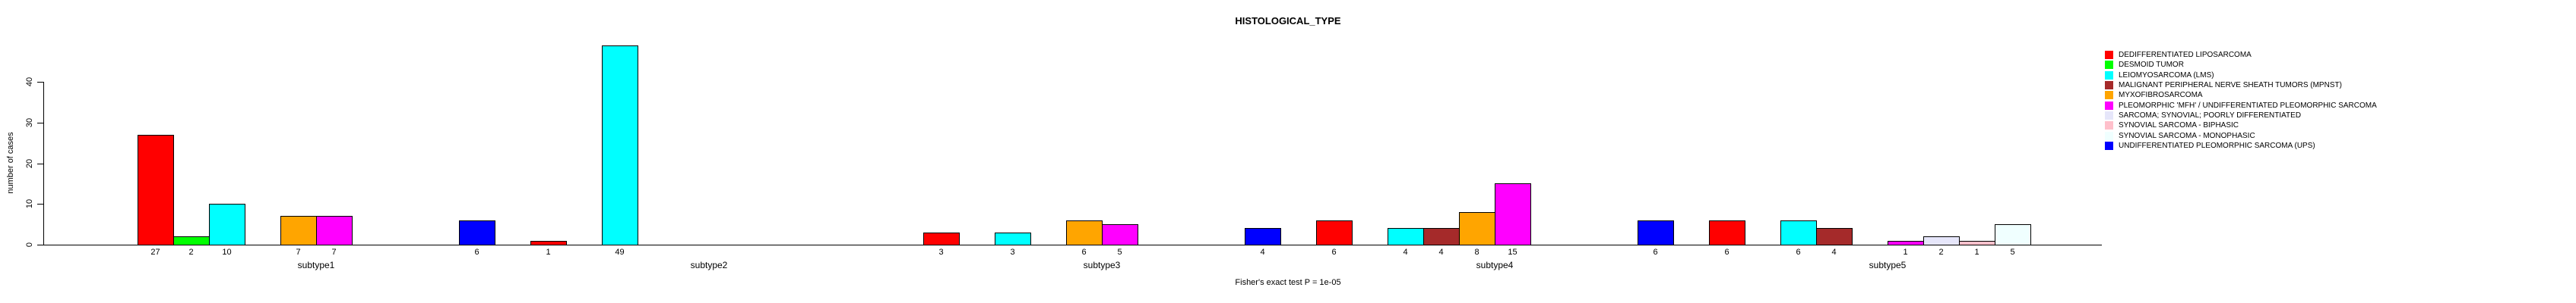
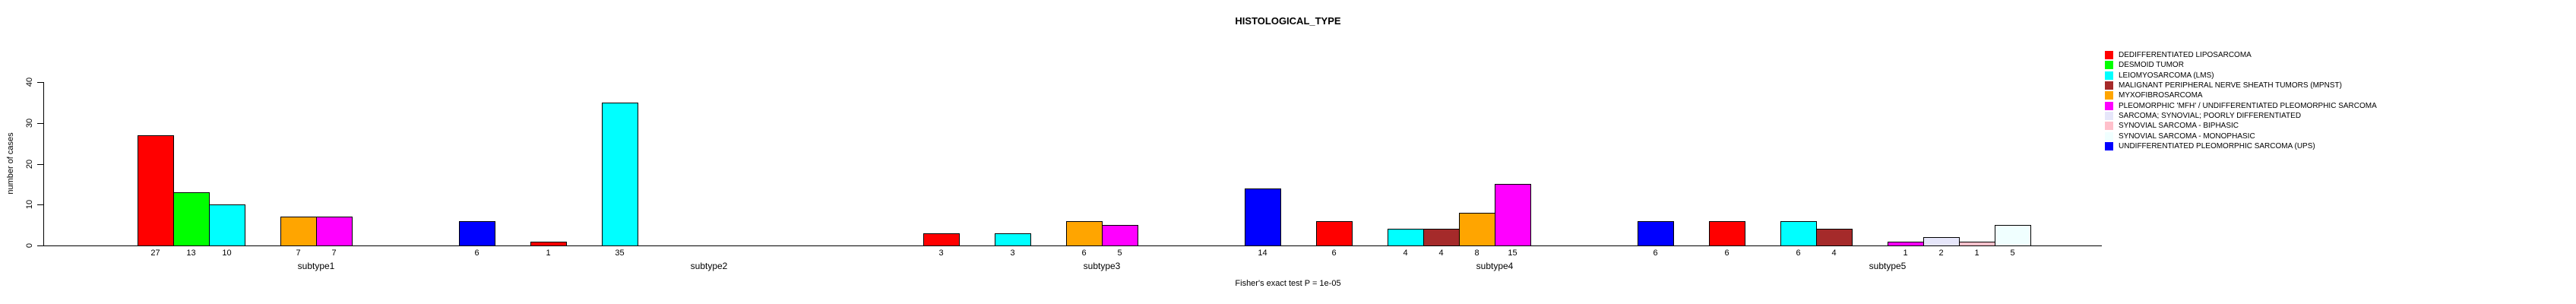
DESMOID TUMOR/subtype1: 2 -> 13
LEIOMYOSARCOMA (LMS)/subtype2: 49 -> 35
UNDIFFERENTIATED PLEOMORPHIC SARCOMA (UPS)/subtype3: 4 -> 14
